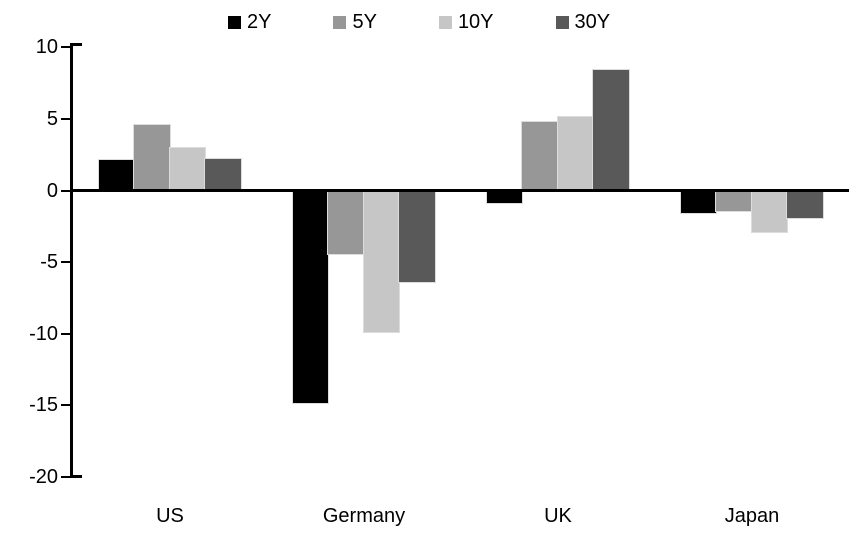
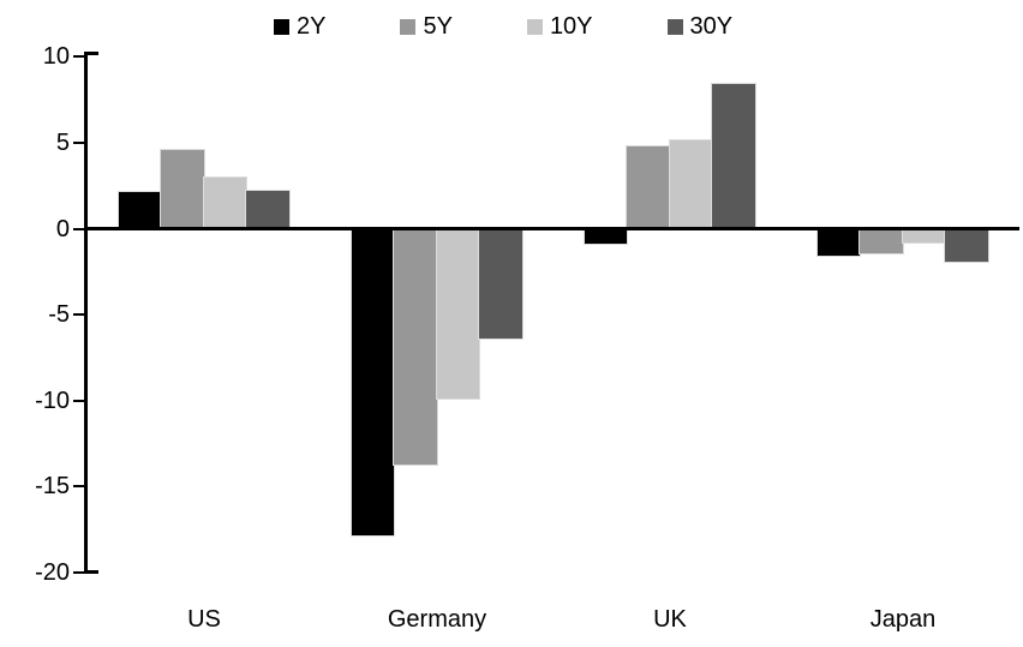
2Y/Germany: -14.8 -> -17.8
5Y/Germany: -4.4 -> -13.7
10Y/Japan: -2.9 -> -0.8
